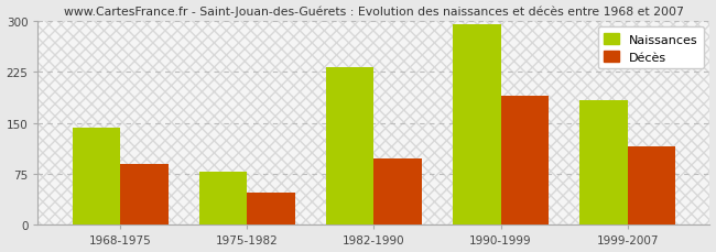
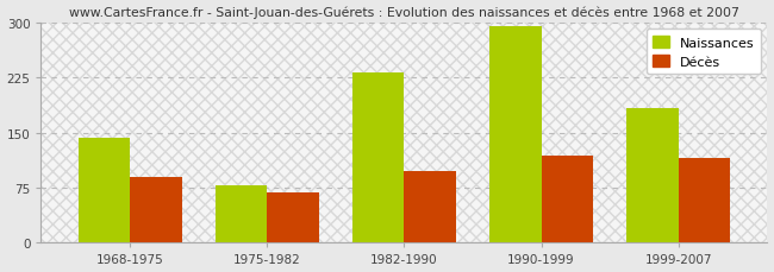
Décès/1975-1982: 48 -> 68
Décès/1990-1999: 190 -> 118
